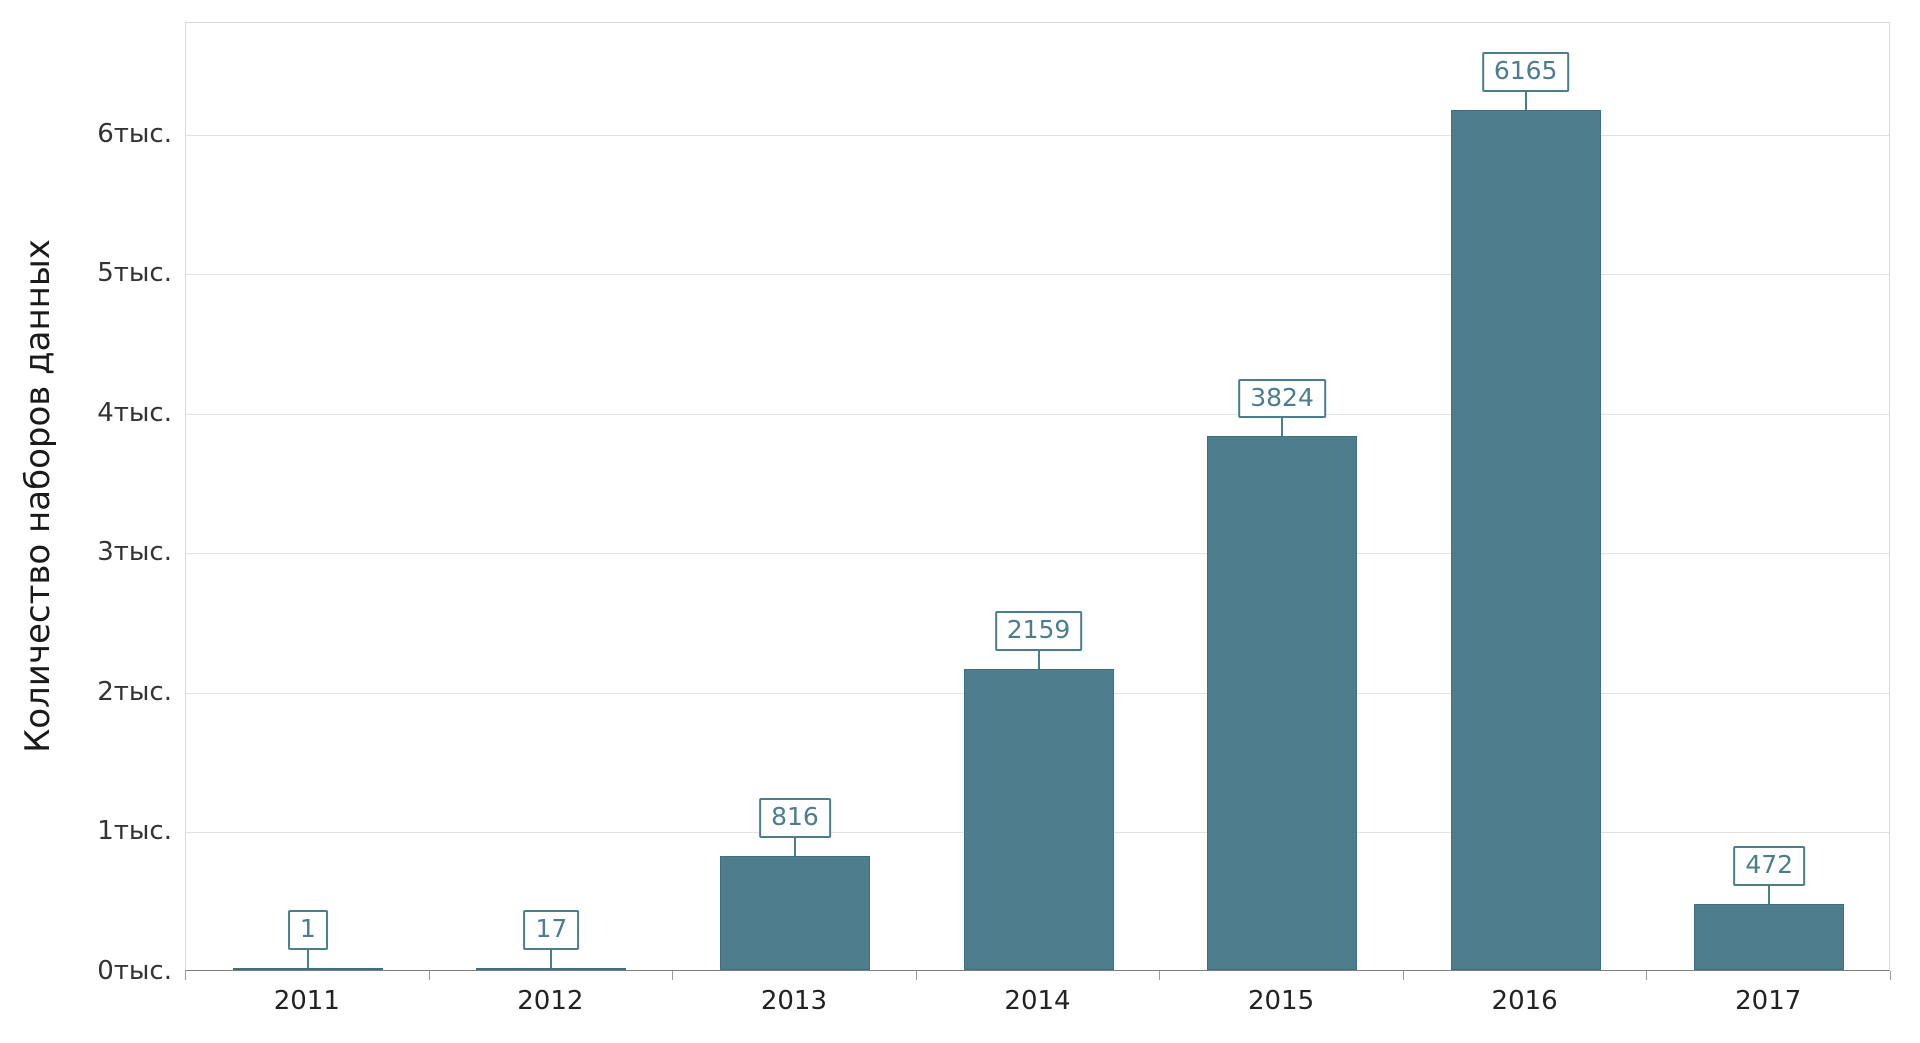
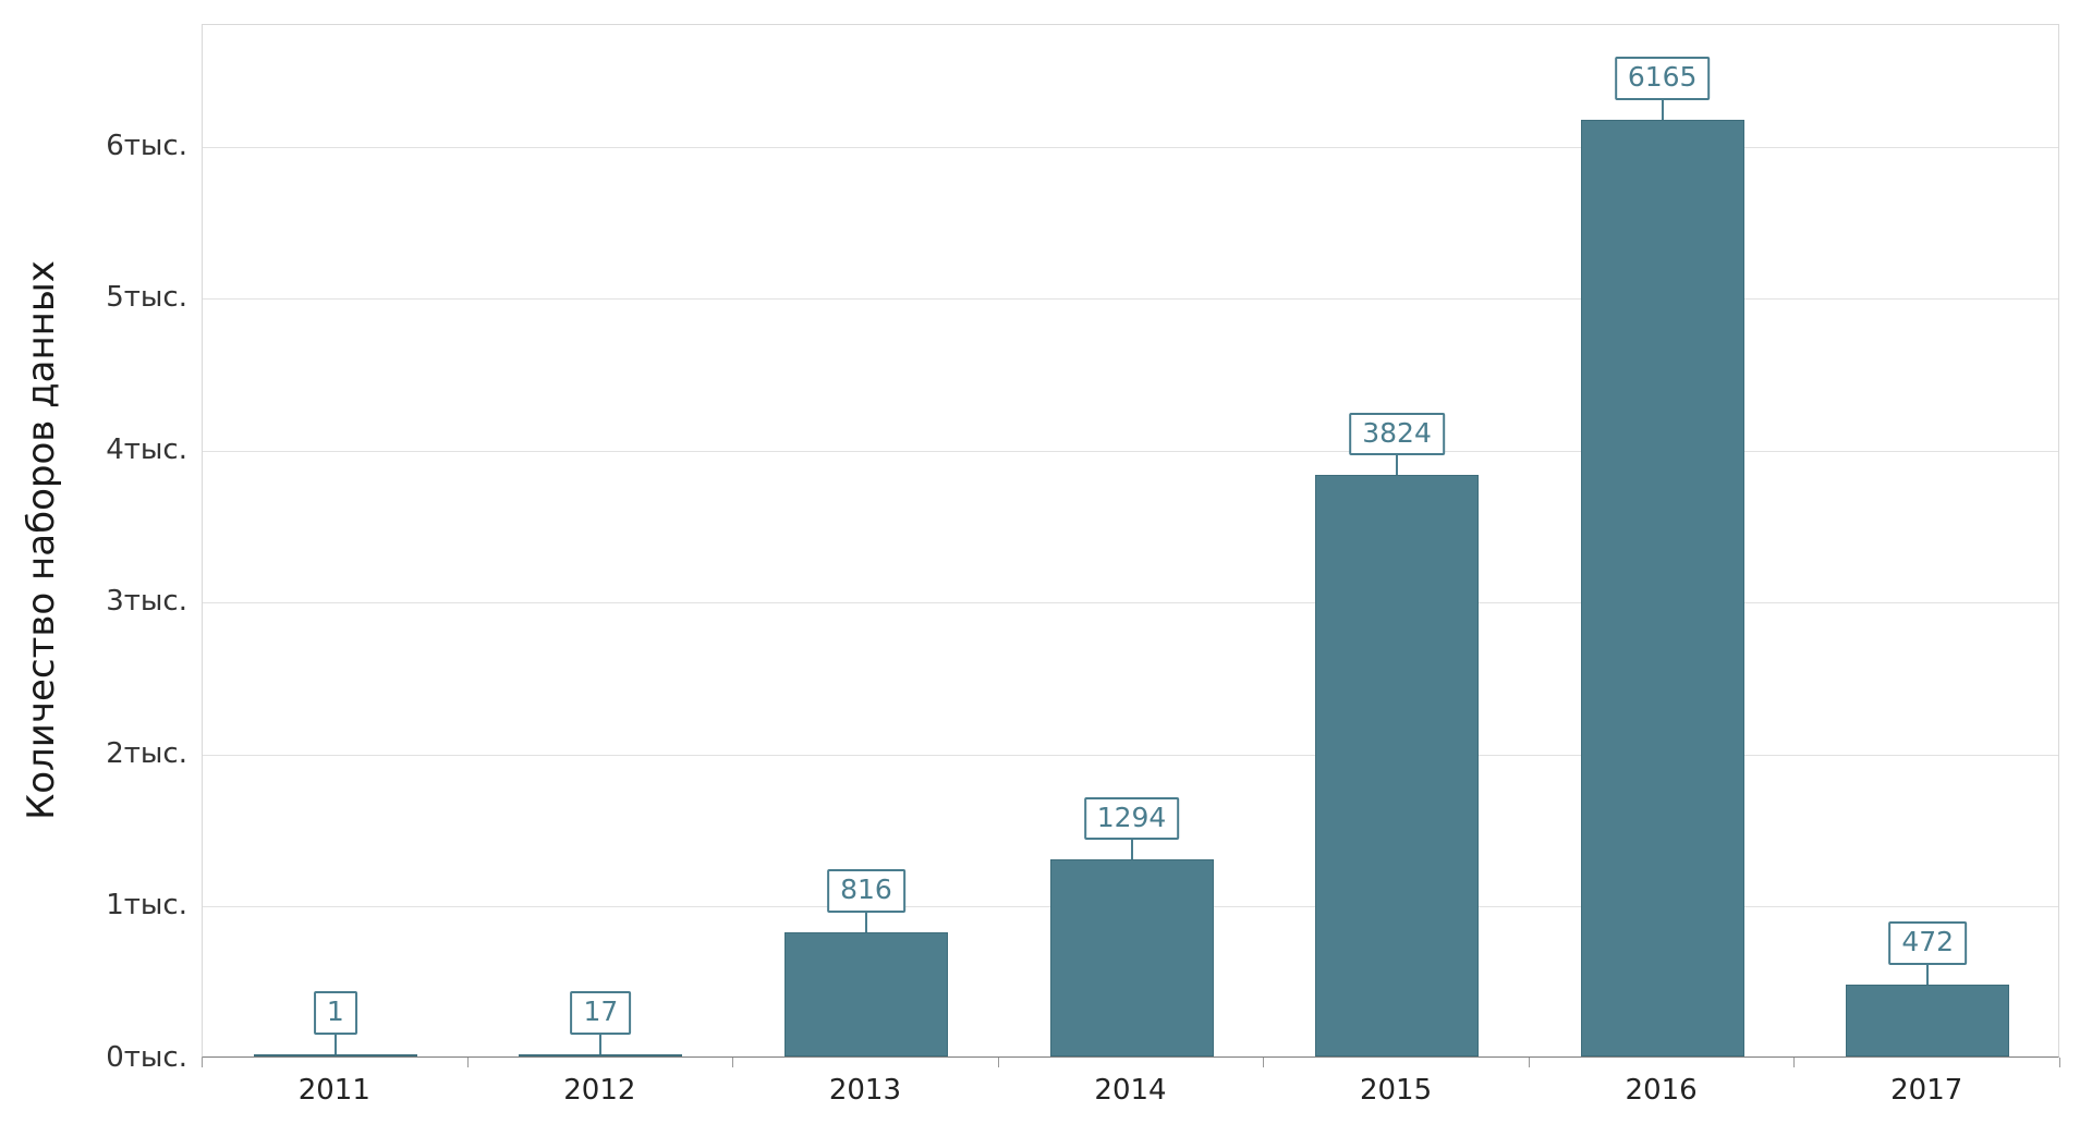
2014: 2159 -> 1294
